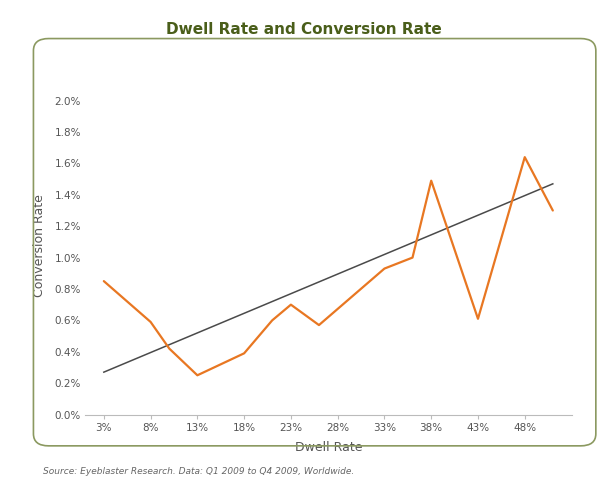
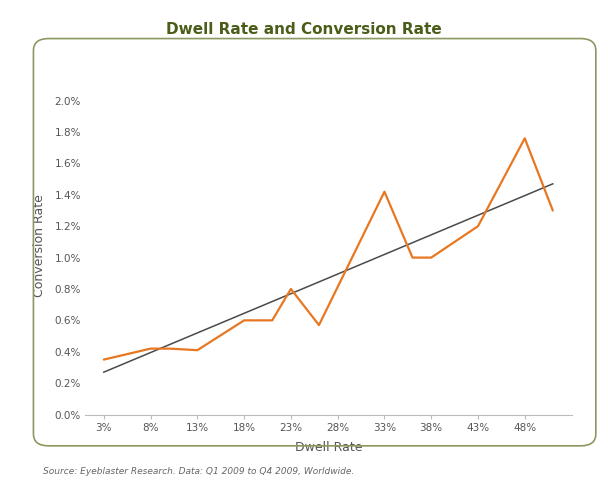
3%: 0.85% -> 0.35%
8%: 0.59% -> 0.42%
13%: 0.25% -> 0.41%
18%: 0.39% -> 0.60%
23%: 0.70% -> 0.80%
33%: 0.93% -> 1.42%
38%: 1.49% -> 1.00%
43%: 0.61% -> 1.20%
48%: 1.64% -> 1.76%
